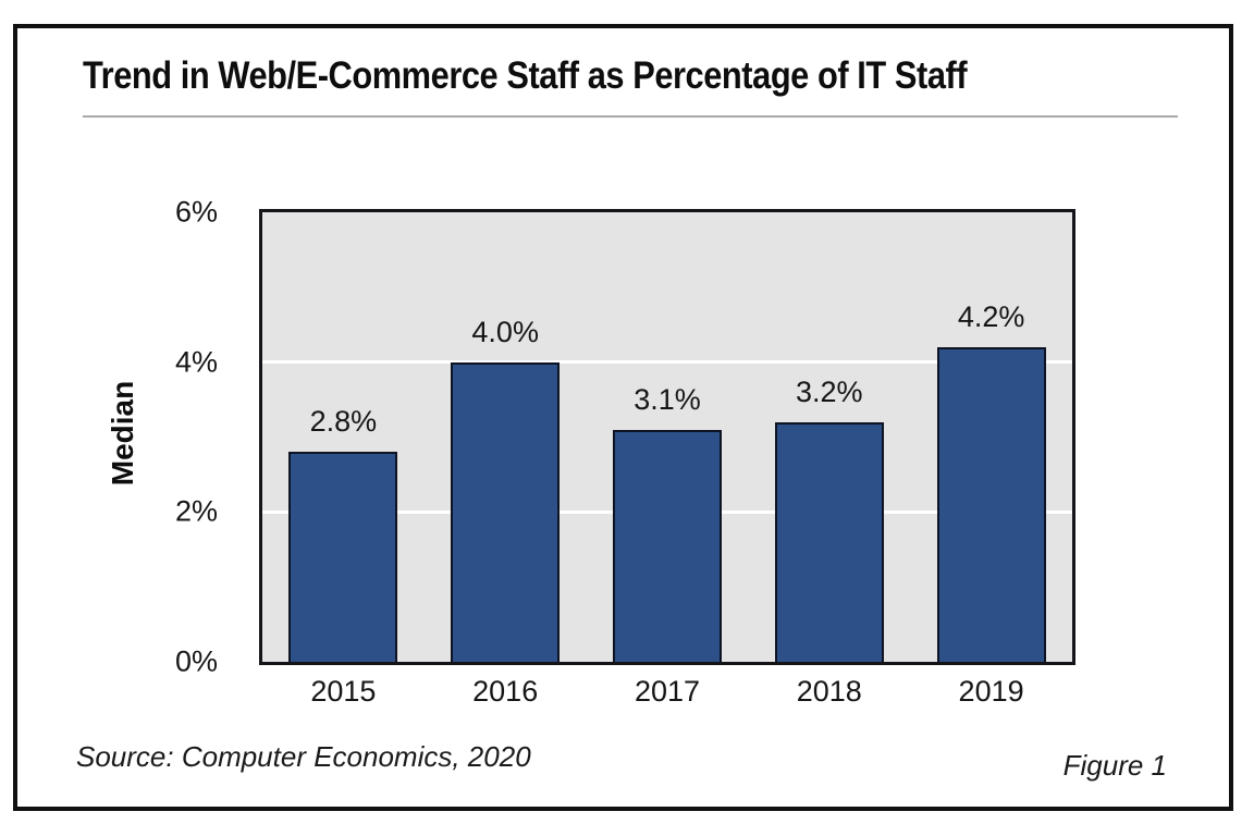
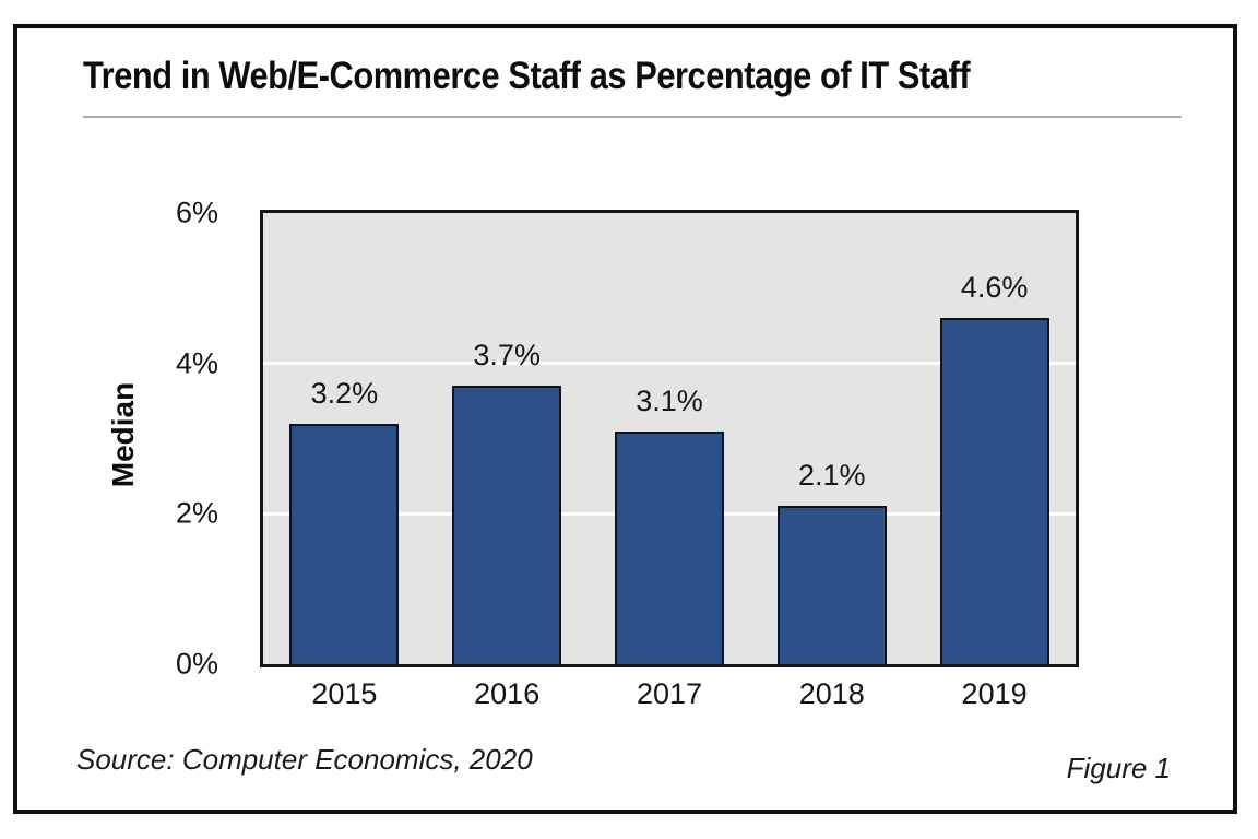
2015: 2.8% -> 3.2%
2016: 4.0% -> 3.7%
2018: 3.2% -> 2.1%
2019: 4.2% -> 4.6%
